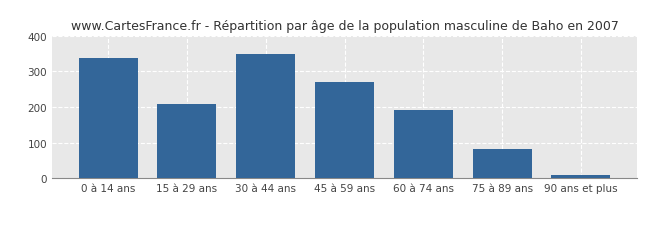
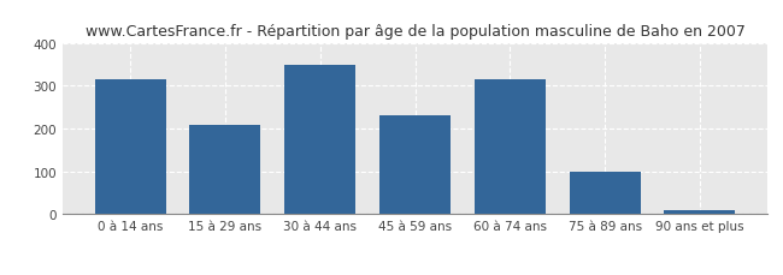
0 à 14 ans: 338 -> 315
45 à 59 ans: 270 -> 230
60 à 74 ans: 193 -> 315
75 à 89 ans: 83 -> 100
